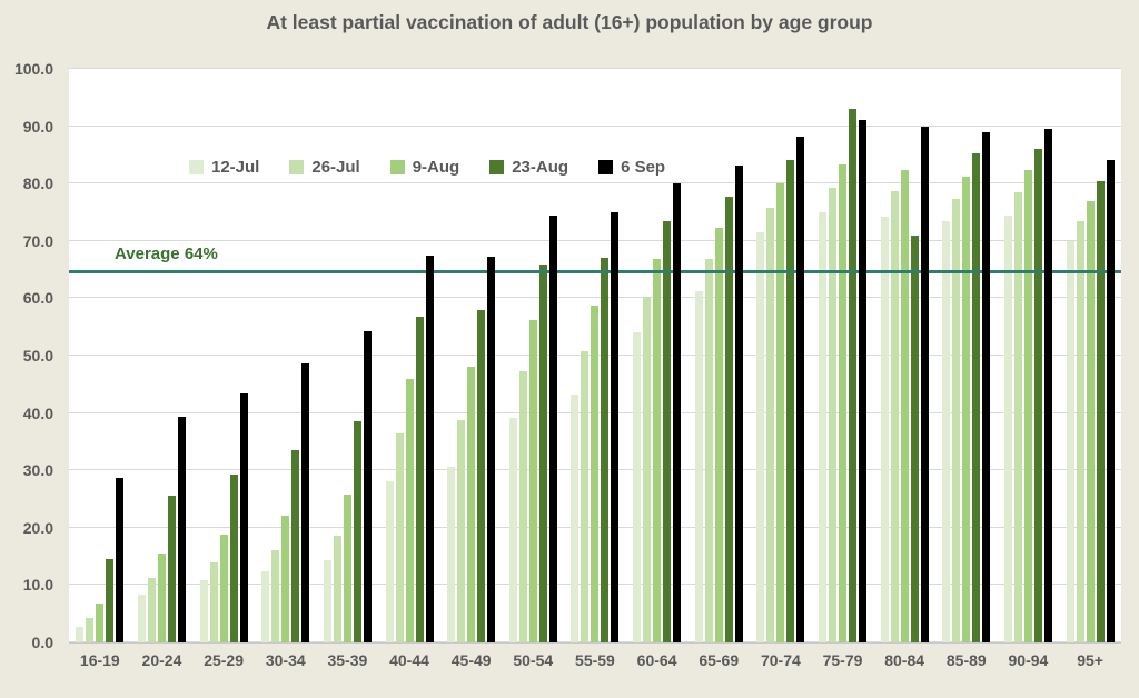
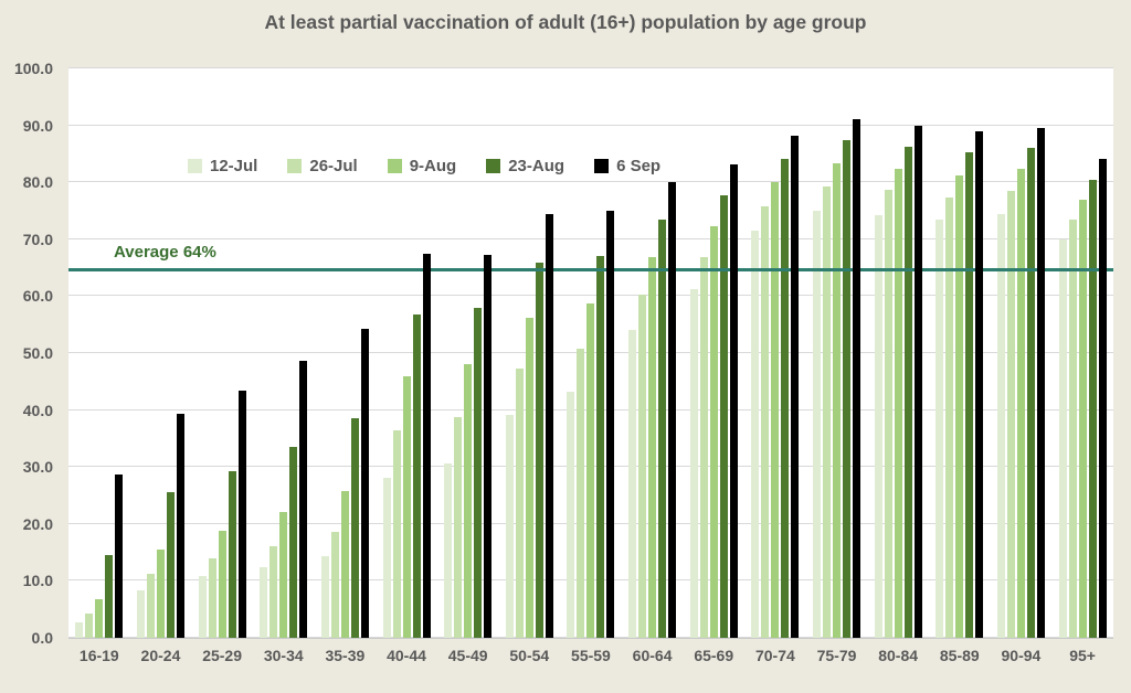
23-Aug/75-79: 93 -> 87
23-Aug/80-84: 71 -> 86
